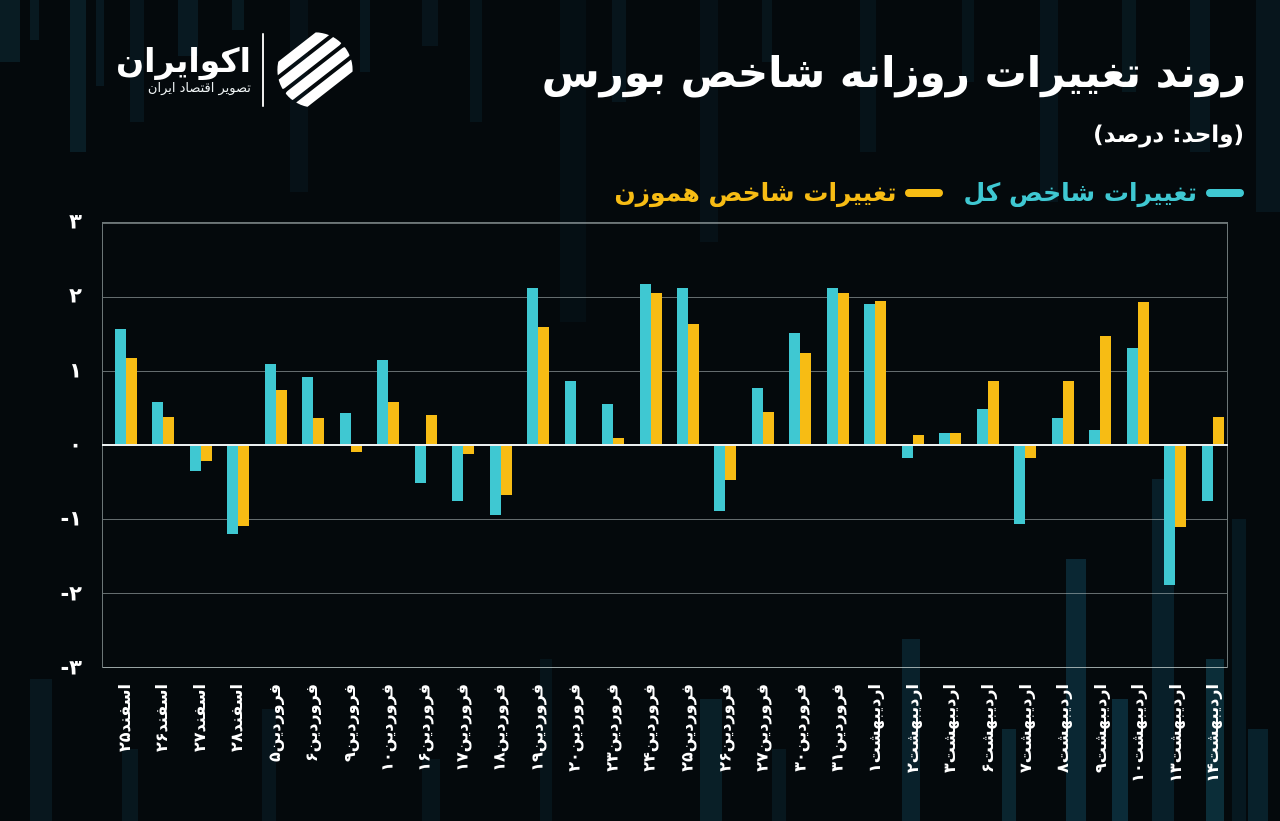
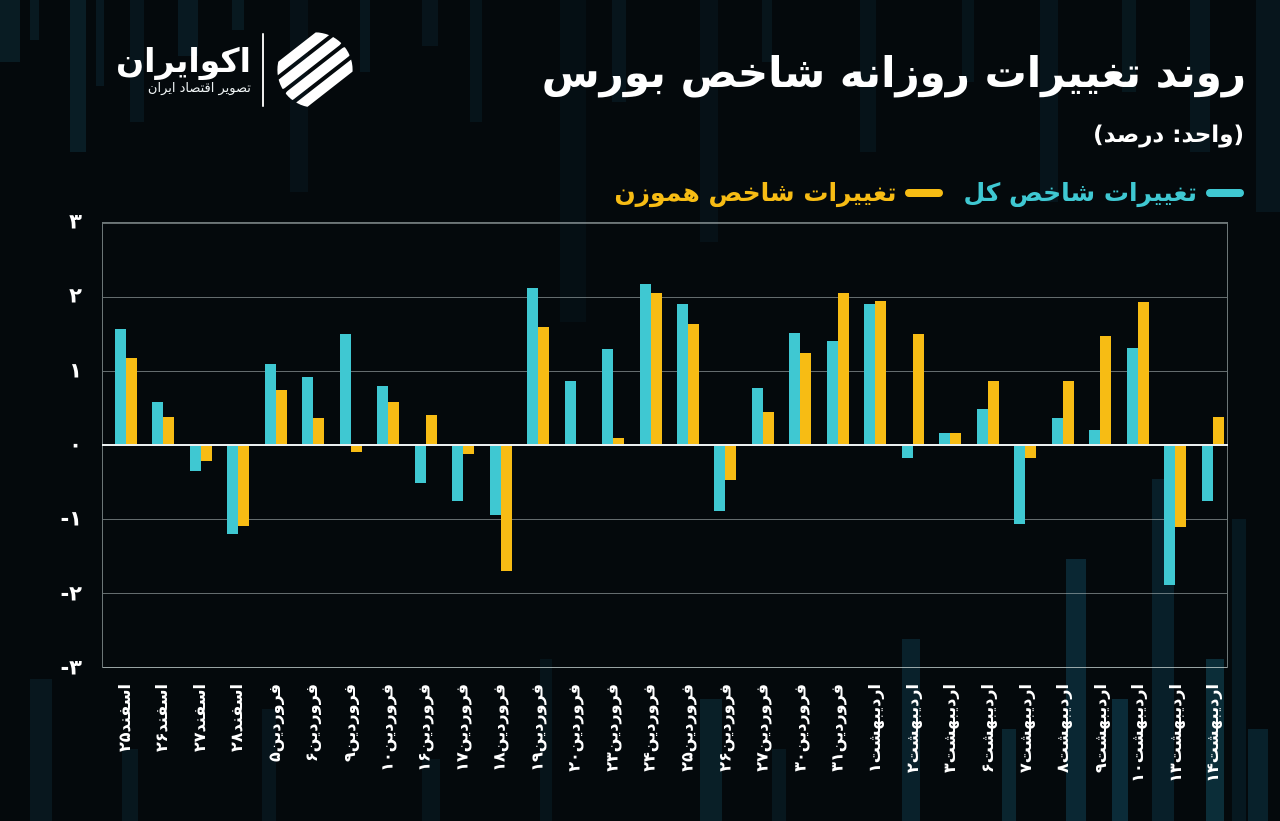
تغییرات شاخص کل/فروردین۹: 0.4 -> 1.5
تغییرات شاخص کل/فروردین۱۰: 1.1 -> 0.8
تغییرات شاخص هموزن/فروردین۱۸: -0.7 -> -1.7
تغییرات شاخص کل/فروردین۲۳: 0.6 -> 1.3
تغییرات شاخص کل/فروردین۲۵: 2.1 -> 1.9
تغییرات شاخص کل/فروردین۳۱: 2.1 -> 1.4
تغییرات شاخص هموزن/اردیبهشت۲: 0.1 -> 1.5
